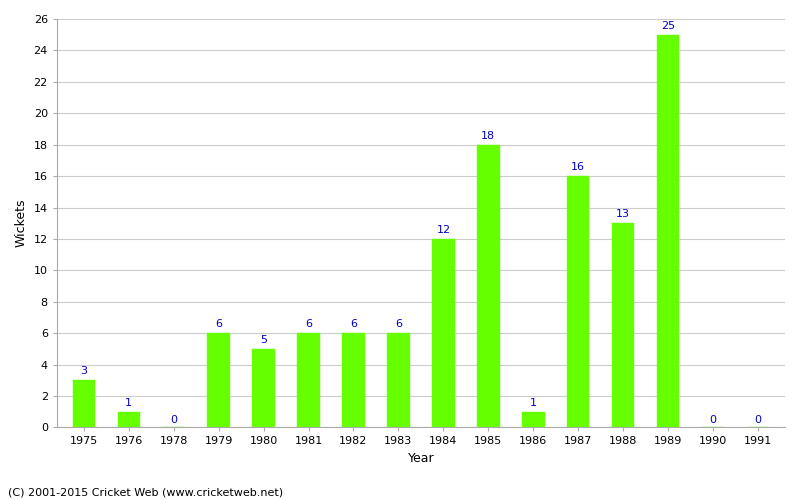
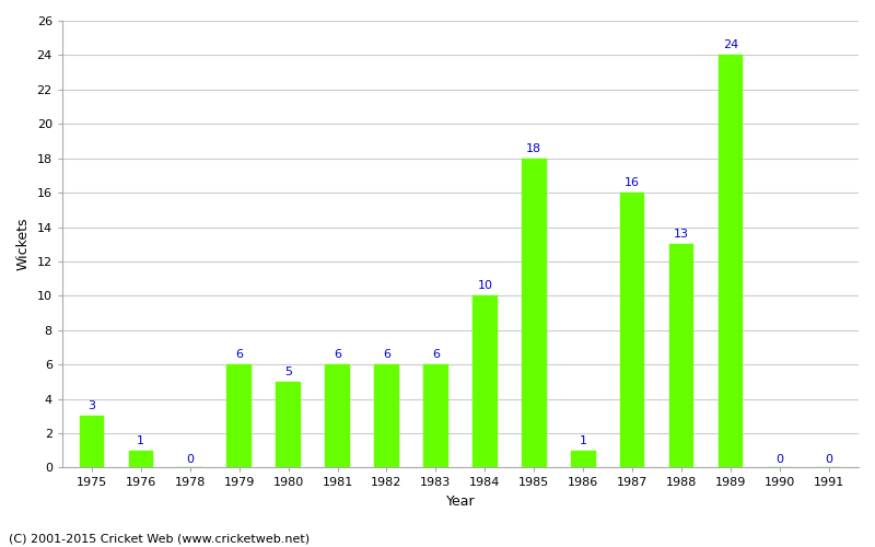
1984: 12 -> 10
1989: 25 -> 24
